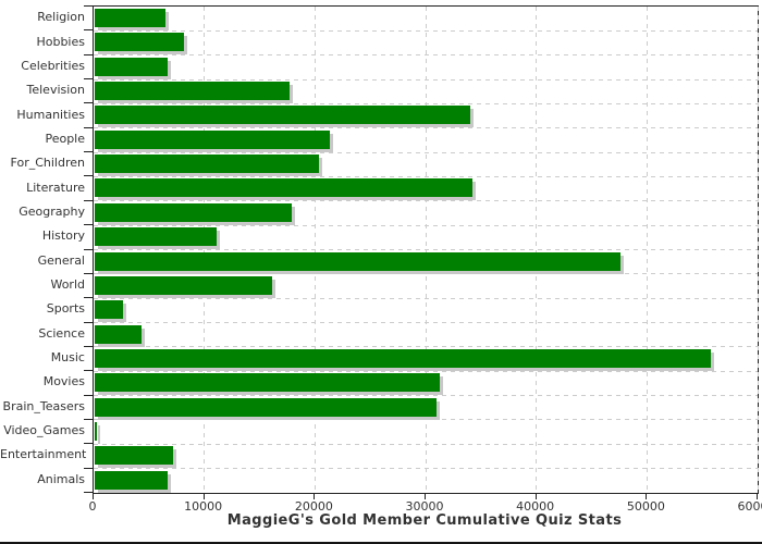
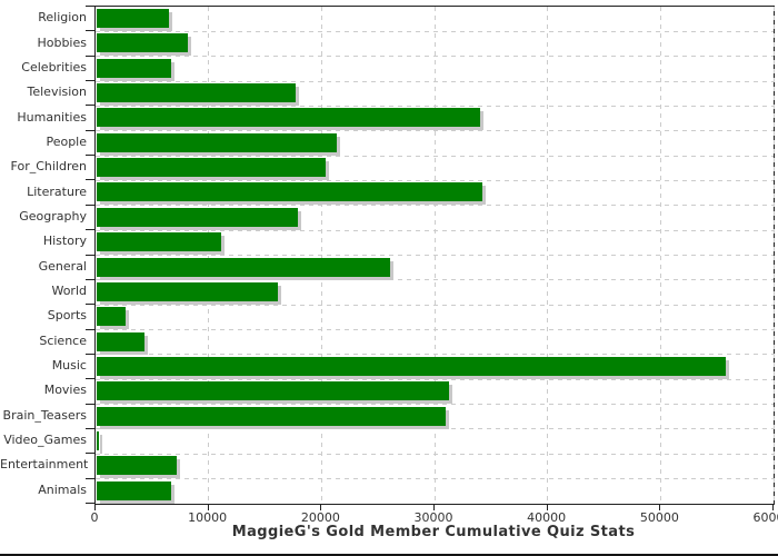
General: 48000 -> 26000
